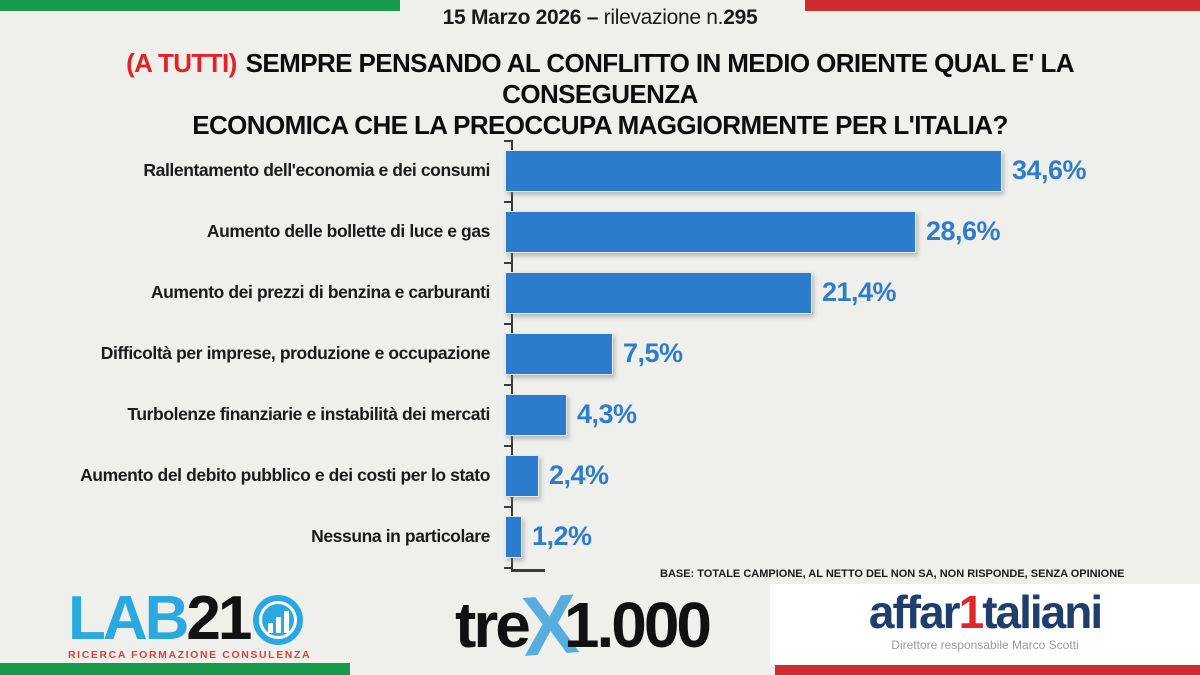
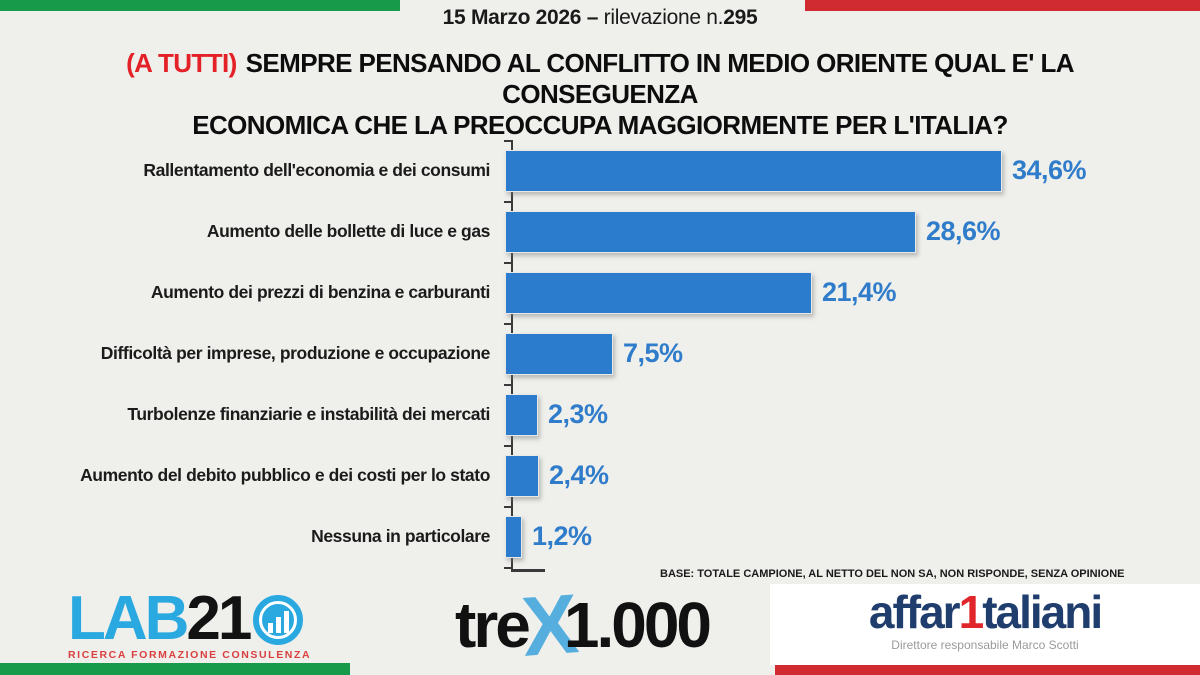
Turbolenze finanziarie e instabilità dei mercati: 4,3% -> 2,3%
